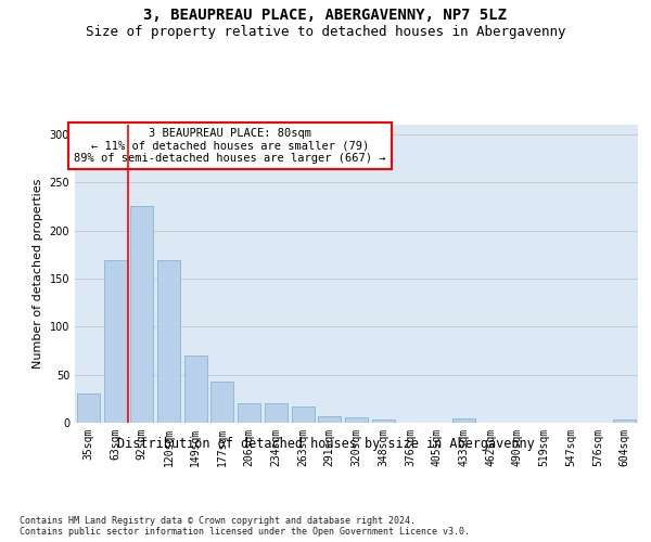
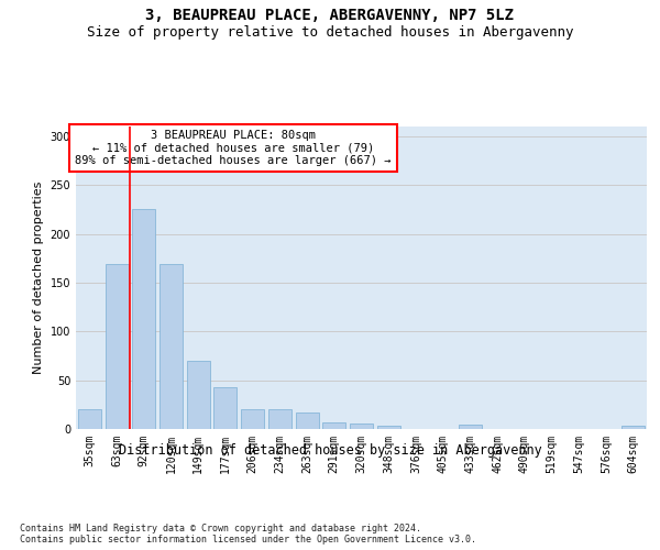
35sqm: 30 -> 20
